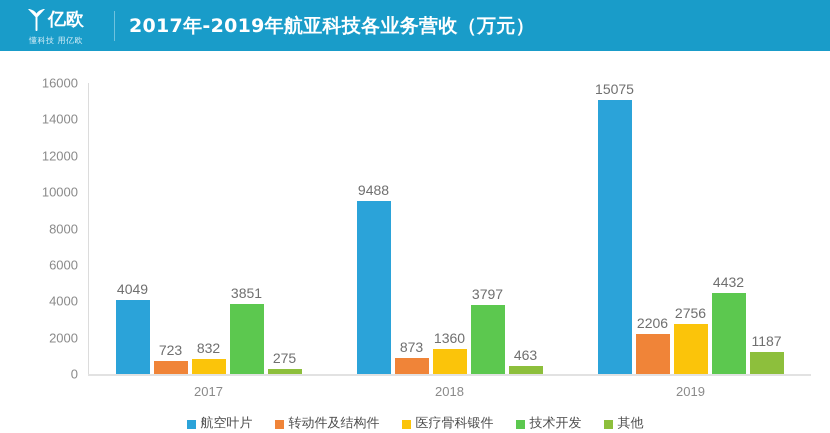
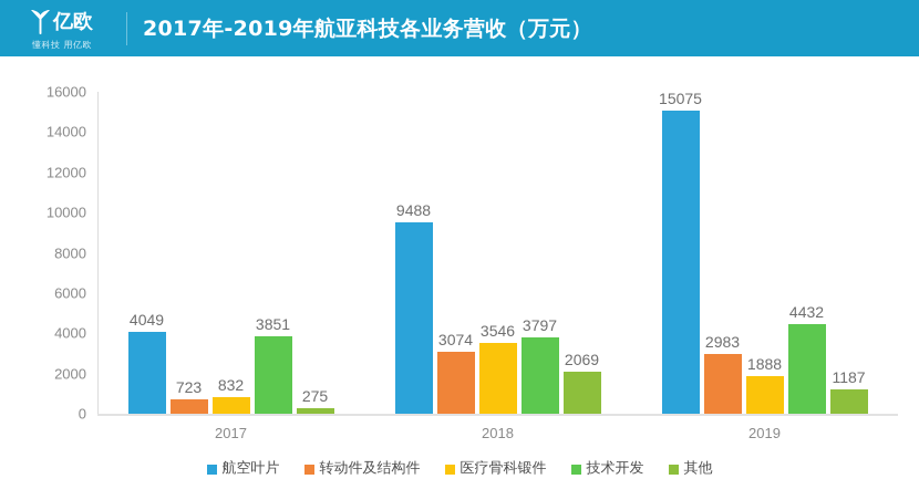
转动件及结构件/2018: 873 -> 3074
医疗骨科锻件/2018: 1360 -> 3546
其他/2018: 463 -> 2069
转动件及结构件/2019: 2206 -> 2983
医疗骨科锻件/2019: 2756 -> 1888
